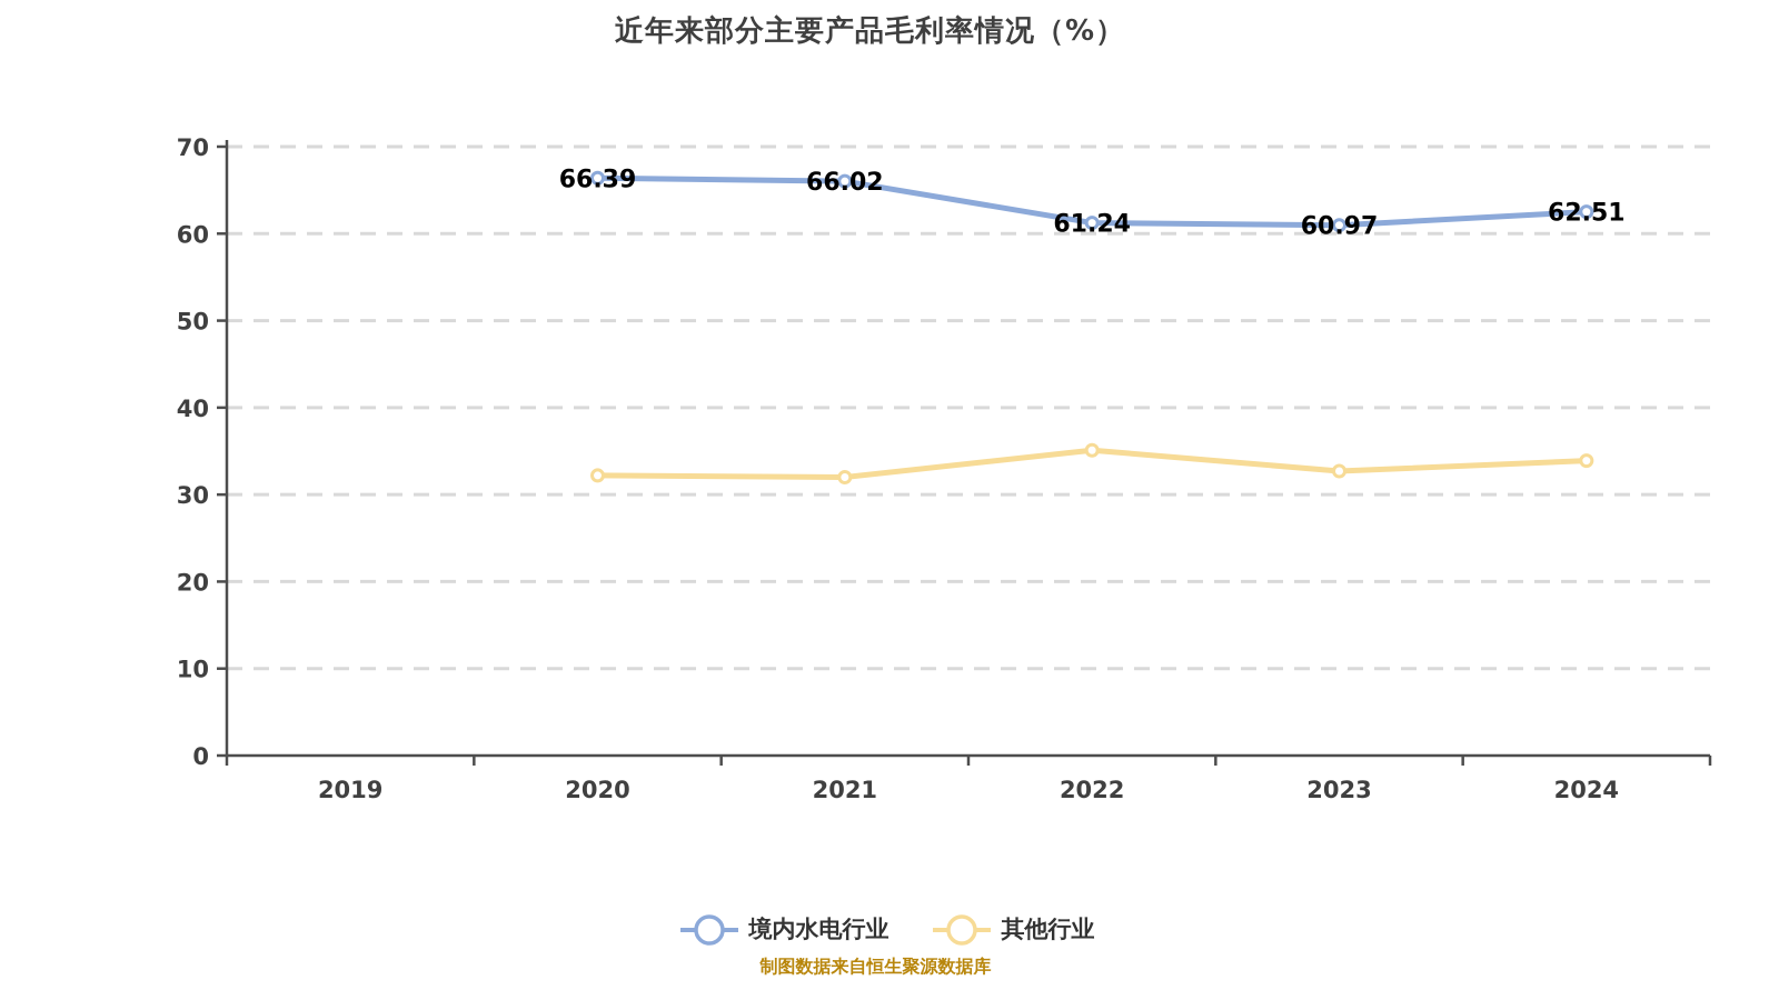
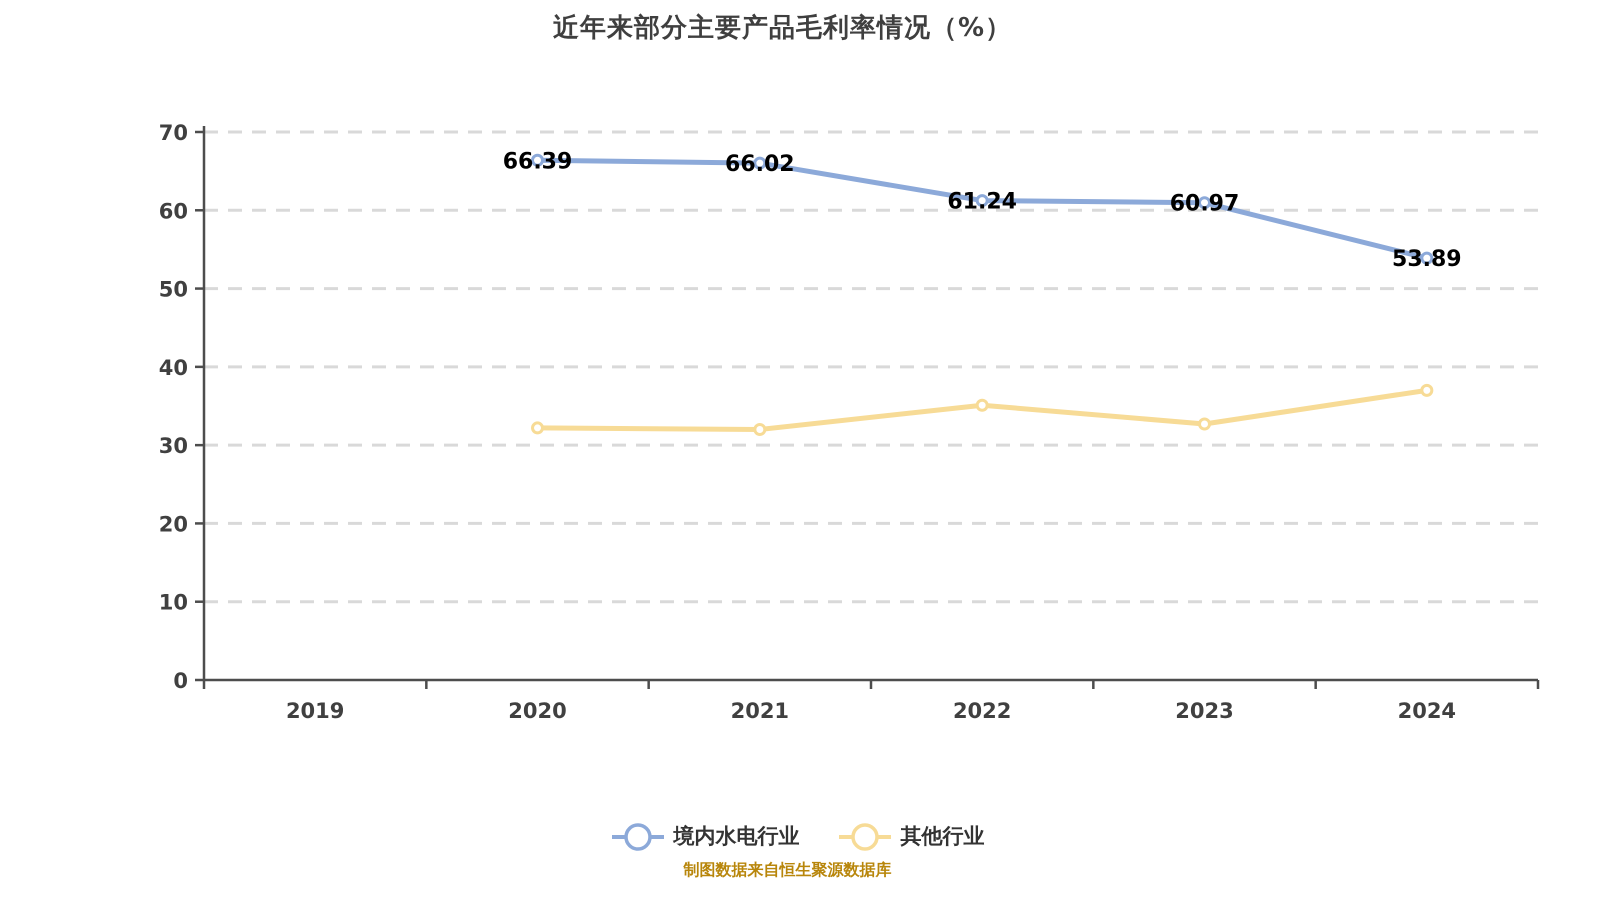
境内水电行业/2024: 62.51 -> 53.89
其他行业/2024: 34 -> 37
